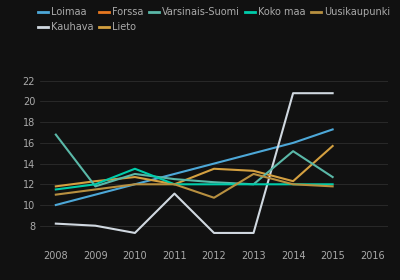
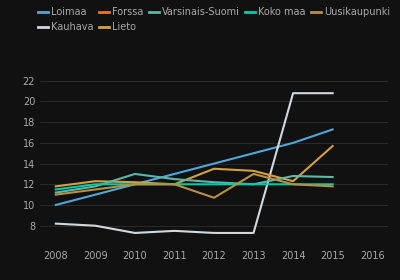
Varsinais-Suomi/2008: 16.8 -> 11.2
Lieto/2010: 12.7 -> 12.2
Koko maa/2010: 13.5 -> 12.0
Kauhava/2011: 11.1 -> 7.5
Varsinais-Suomi/2014: 15.2 -> 12.8
